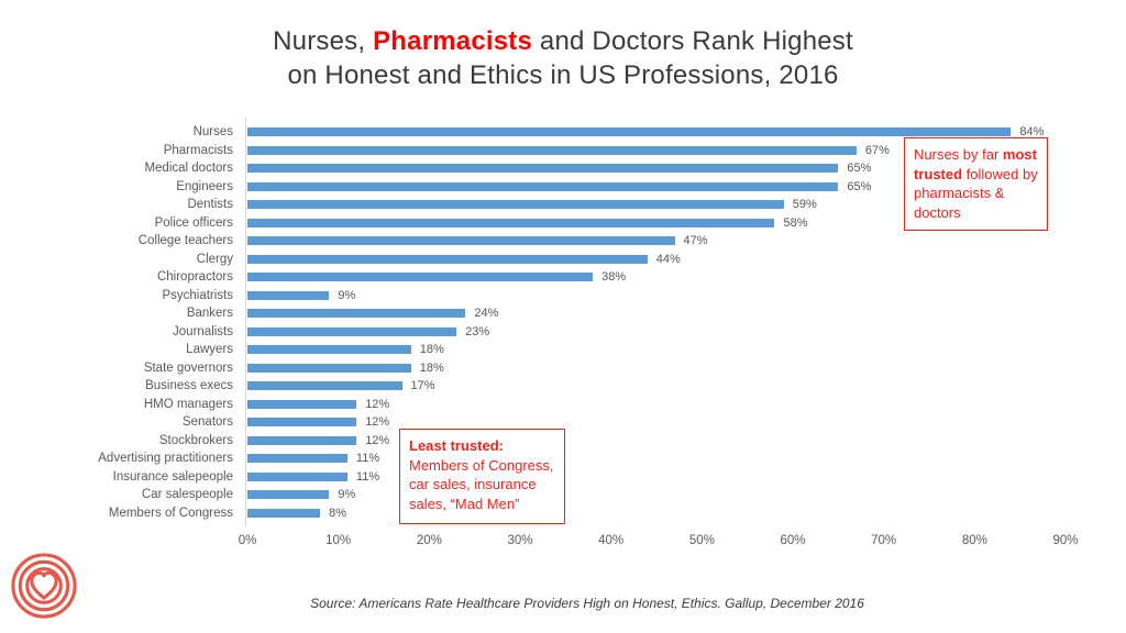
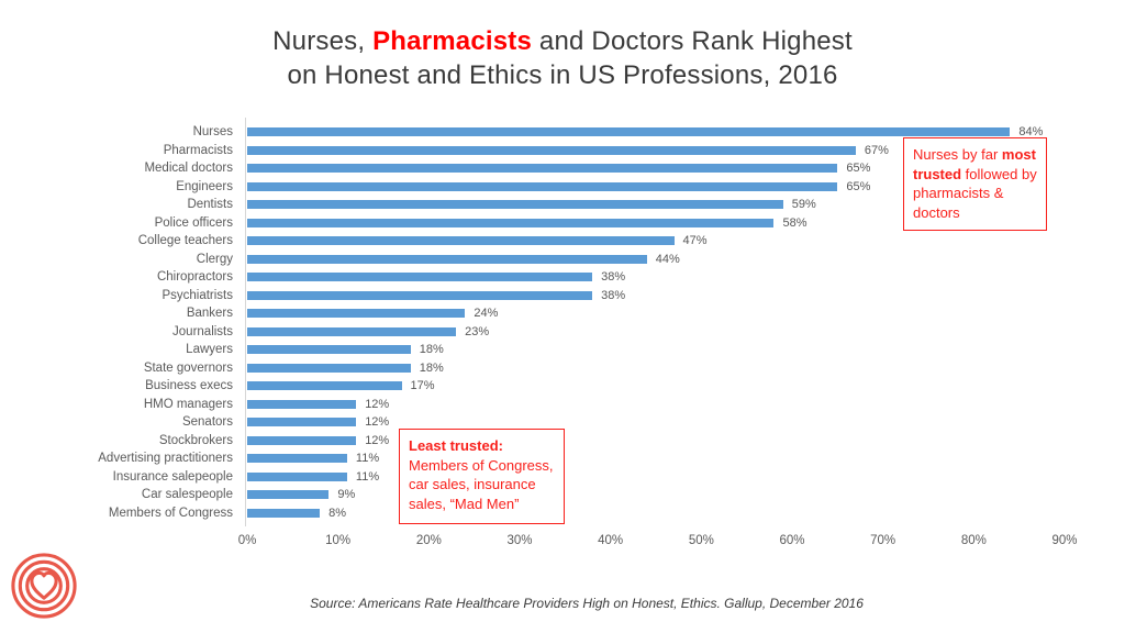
Psychiatrists: 9% -> 38%
